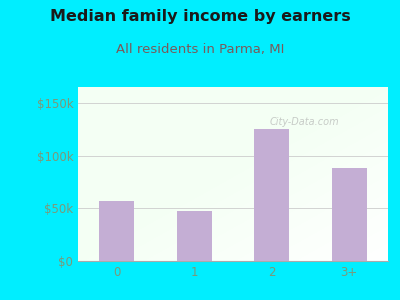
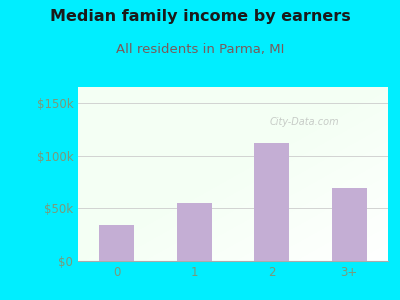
0: $57k -> $34k
1: $47k -> $55k
2: $125k -> $112k
3+: $88k -> $69k
